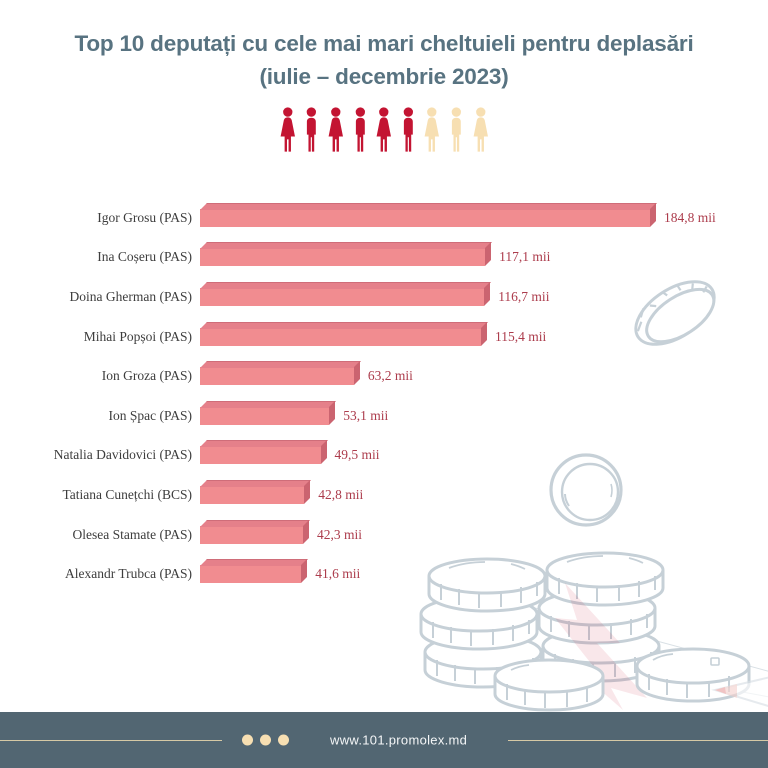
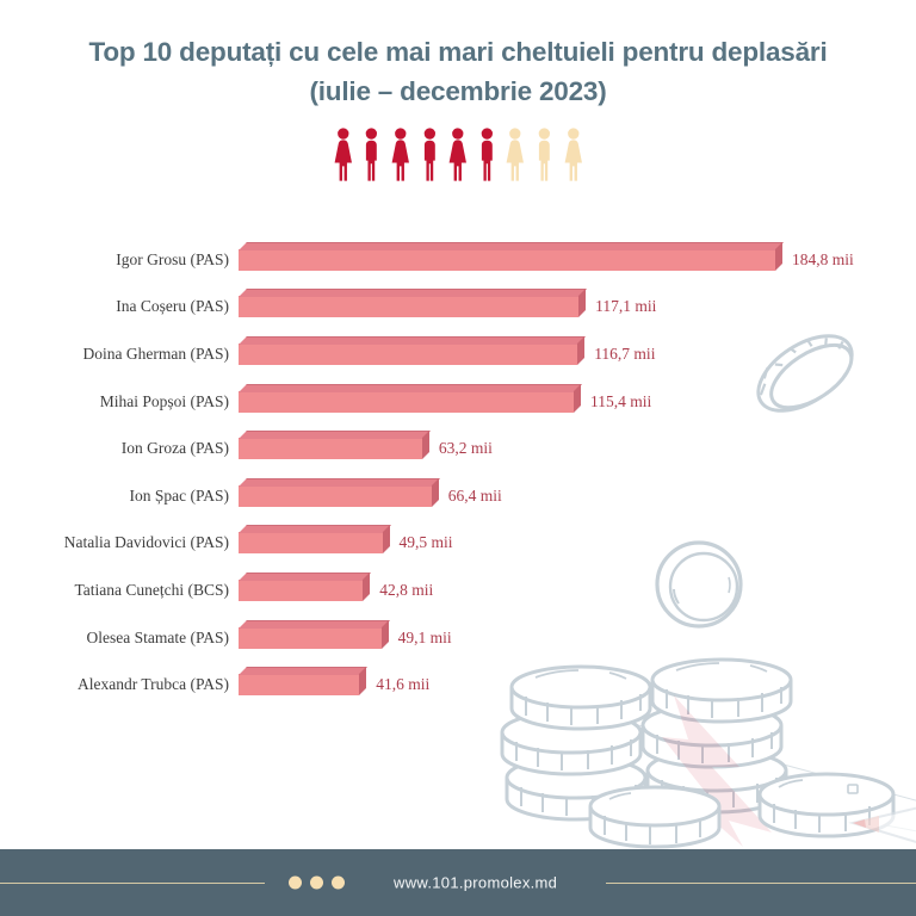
Ion Șpac (PAS): 53,1 -> 66,4
Olesea Stamate (PAS): 42,3 -> 49,1
